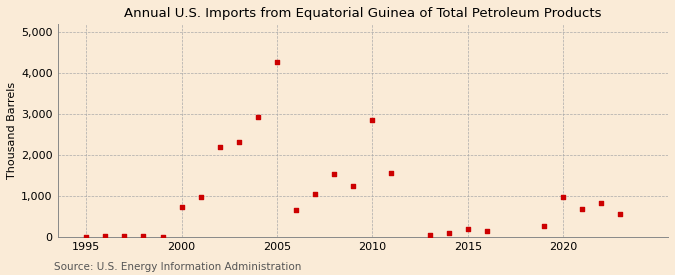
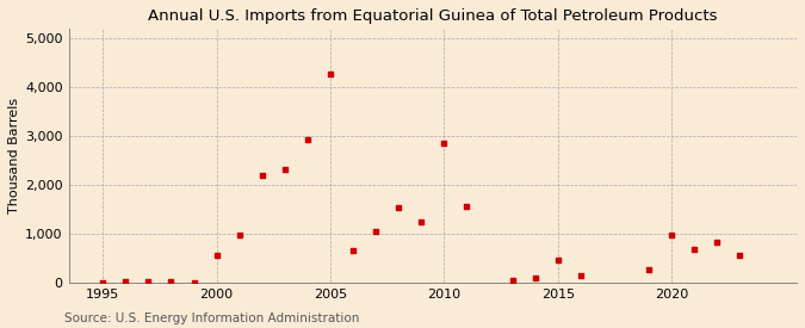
2000: 730 -> 550
2015: 200 -> 450
